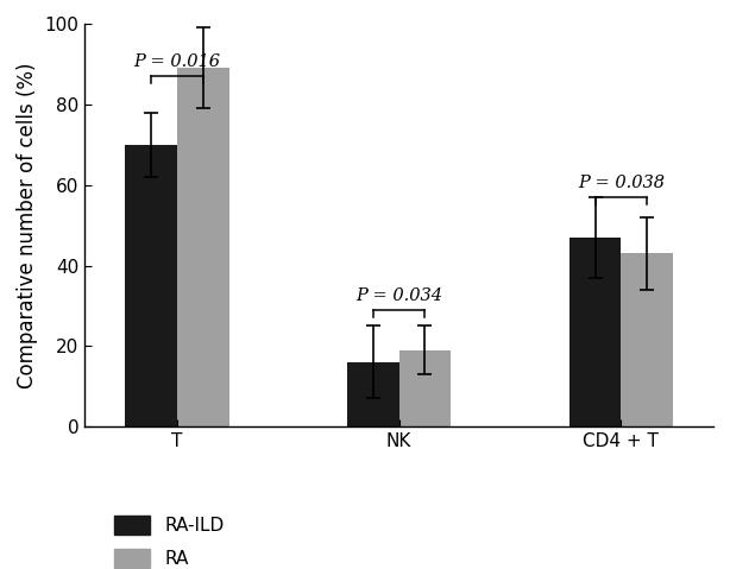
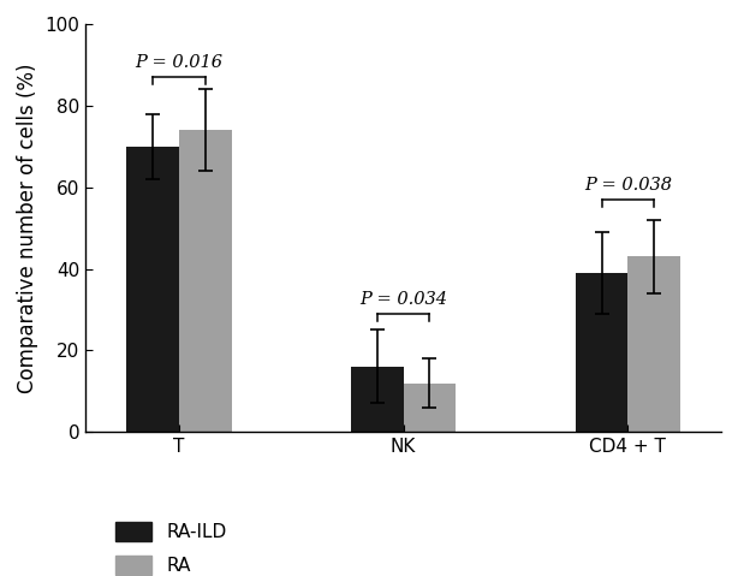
RA/T: 89 -> 74
RA/NK: 19 -> 12
RA-ILD/CD4 + T: 47 -> 39
